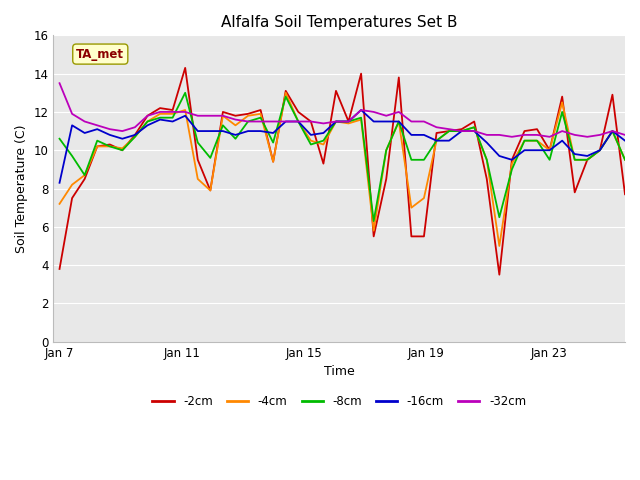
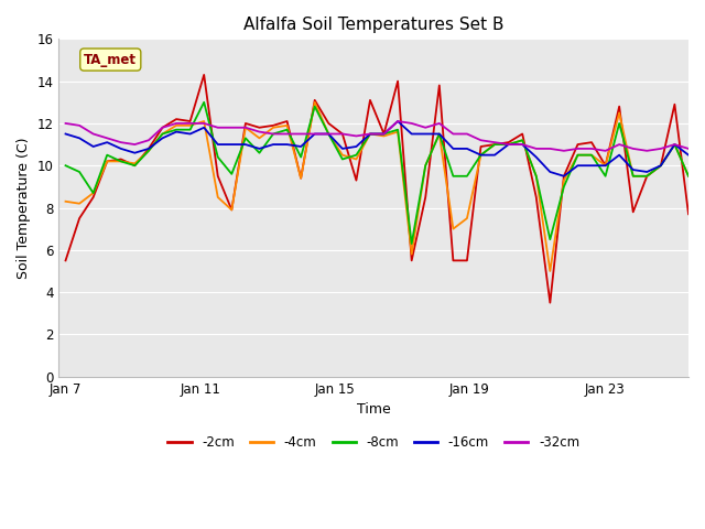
-2cm/Jan 7: 3.8 -> 5.5
-4cm/Jan 7: 7.2 -> 8.3
-8cm/Jan 7: 10.6 -> 10.0
-16cm/Jan 7: 8.3 -> 11.5
-32cm/Jan 7: 13.5 -> 12.0
